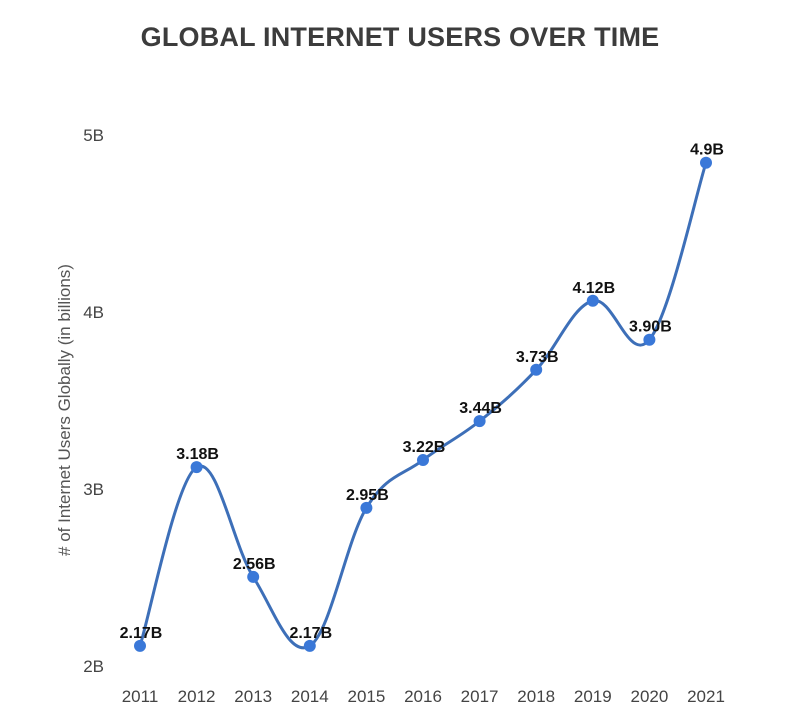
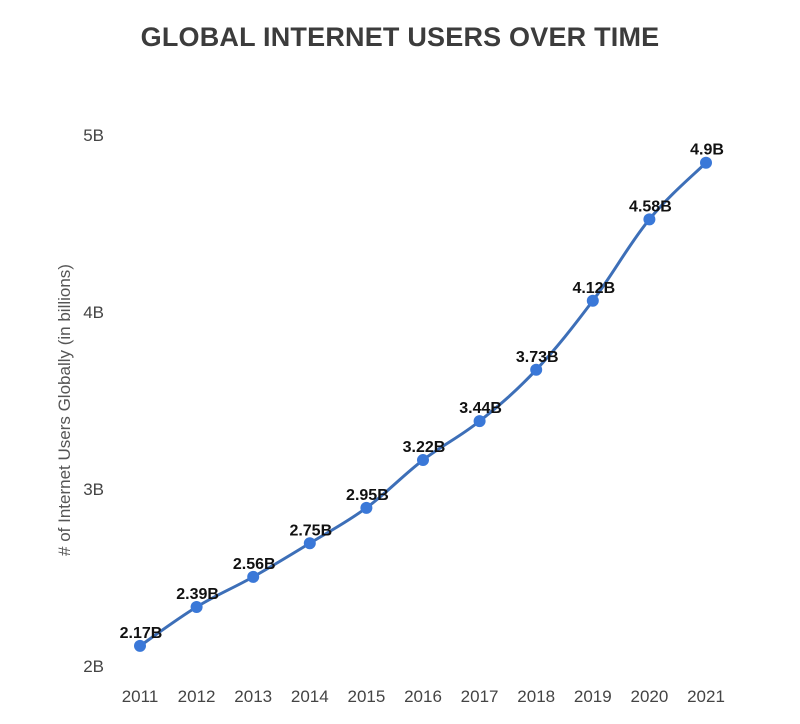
2012: 3.18B -> 2.39B
2014: 2.17B -> 2.75B
2020: 3.90B -> 4.58B
